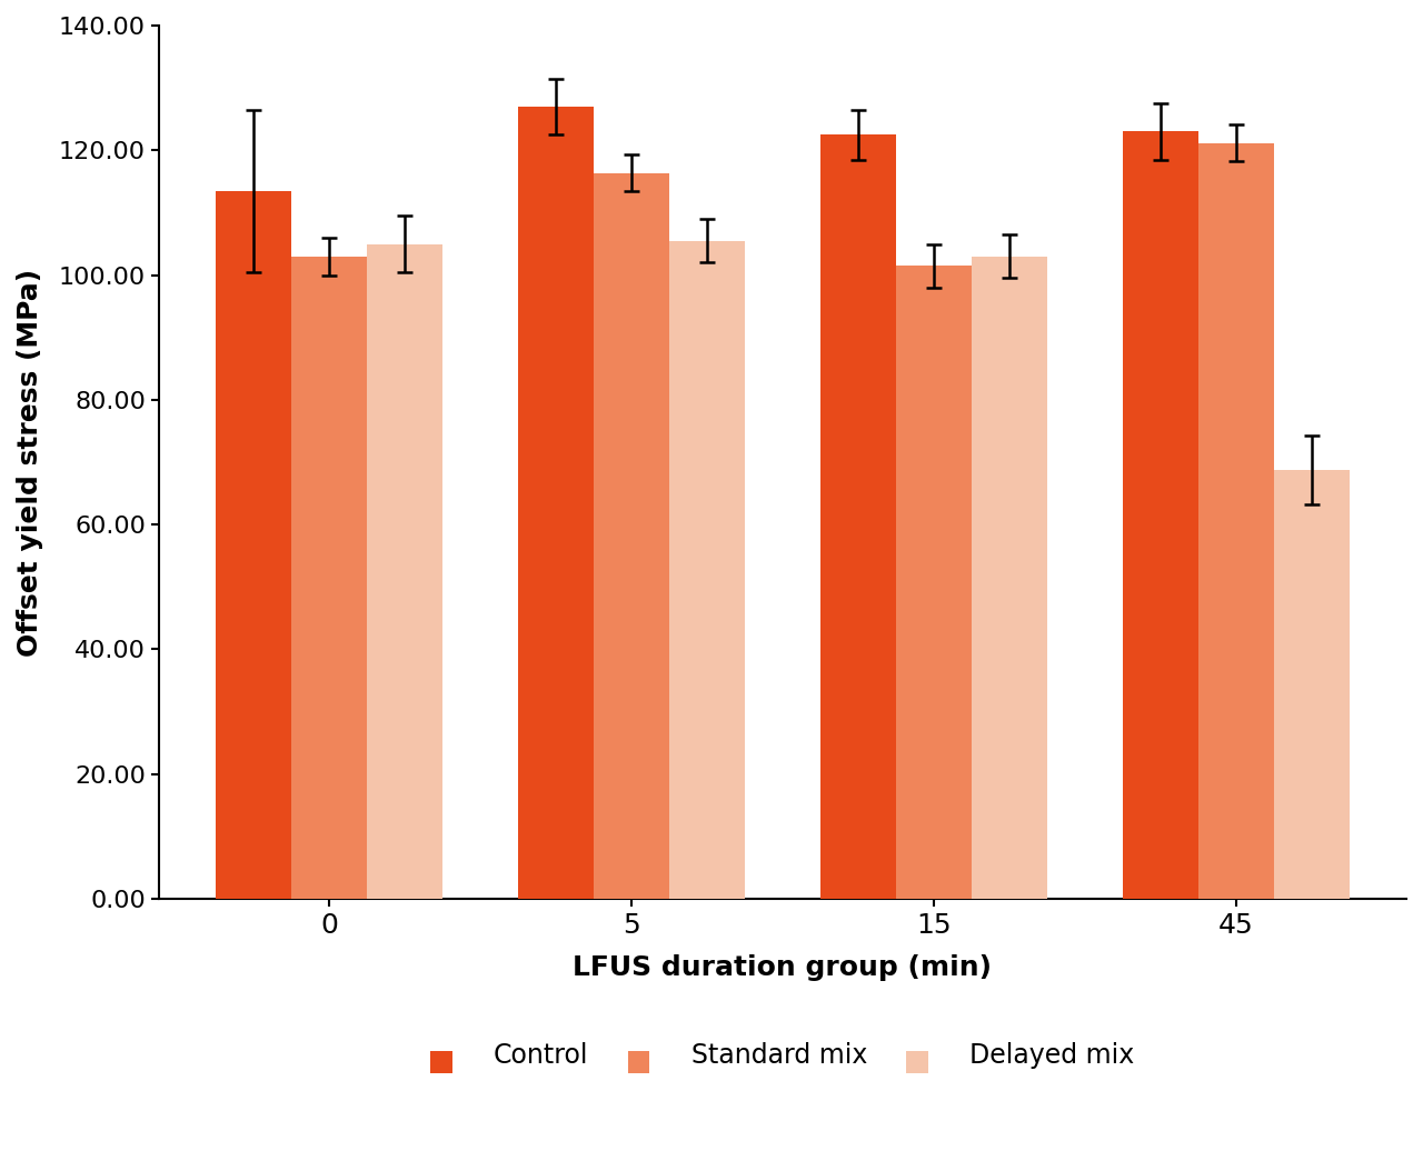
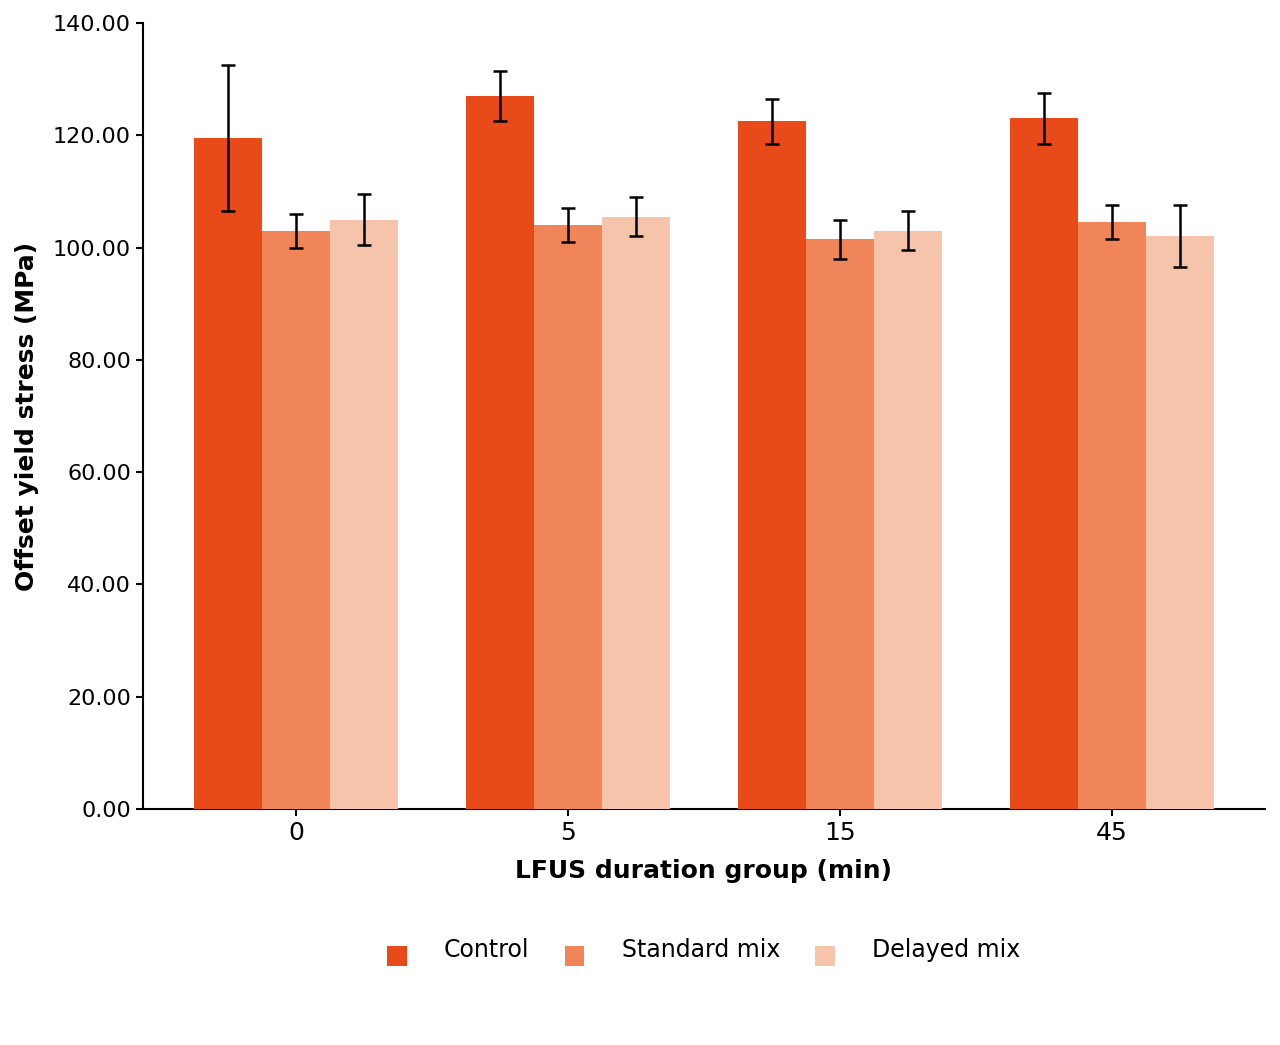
Control/0: 113.4 -> 119.5
Standard mix/5: 116.4 -> 104.0
Standard mix/45: 121.2 -> 104.5
Delayed mix/45: 68.8 -> 102.0
